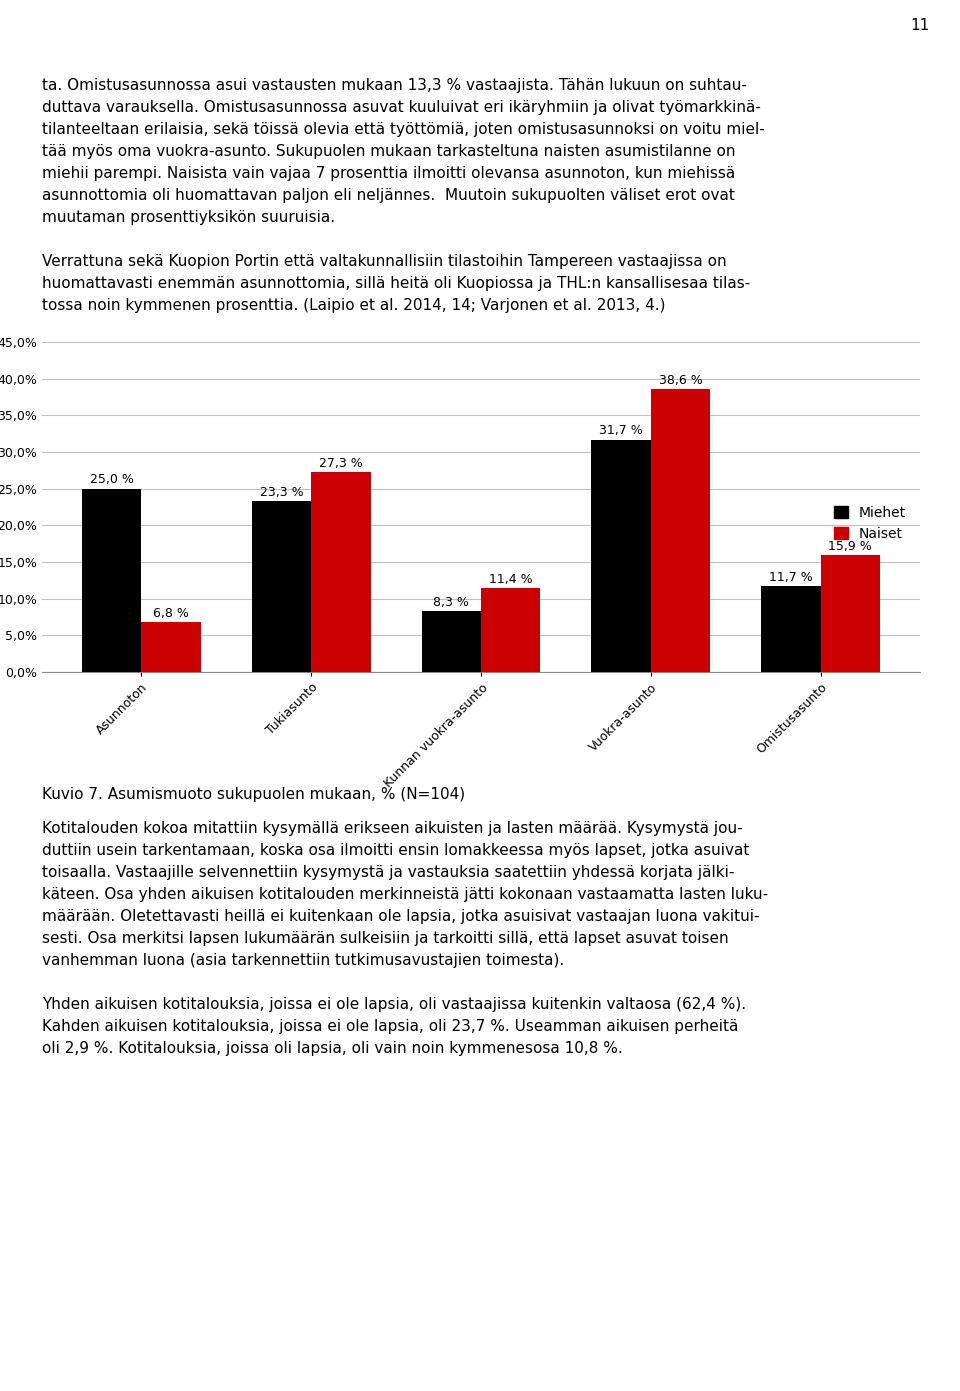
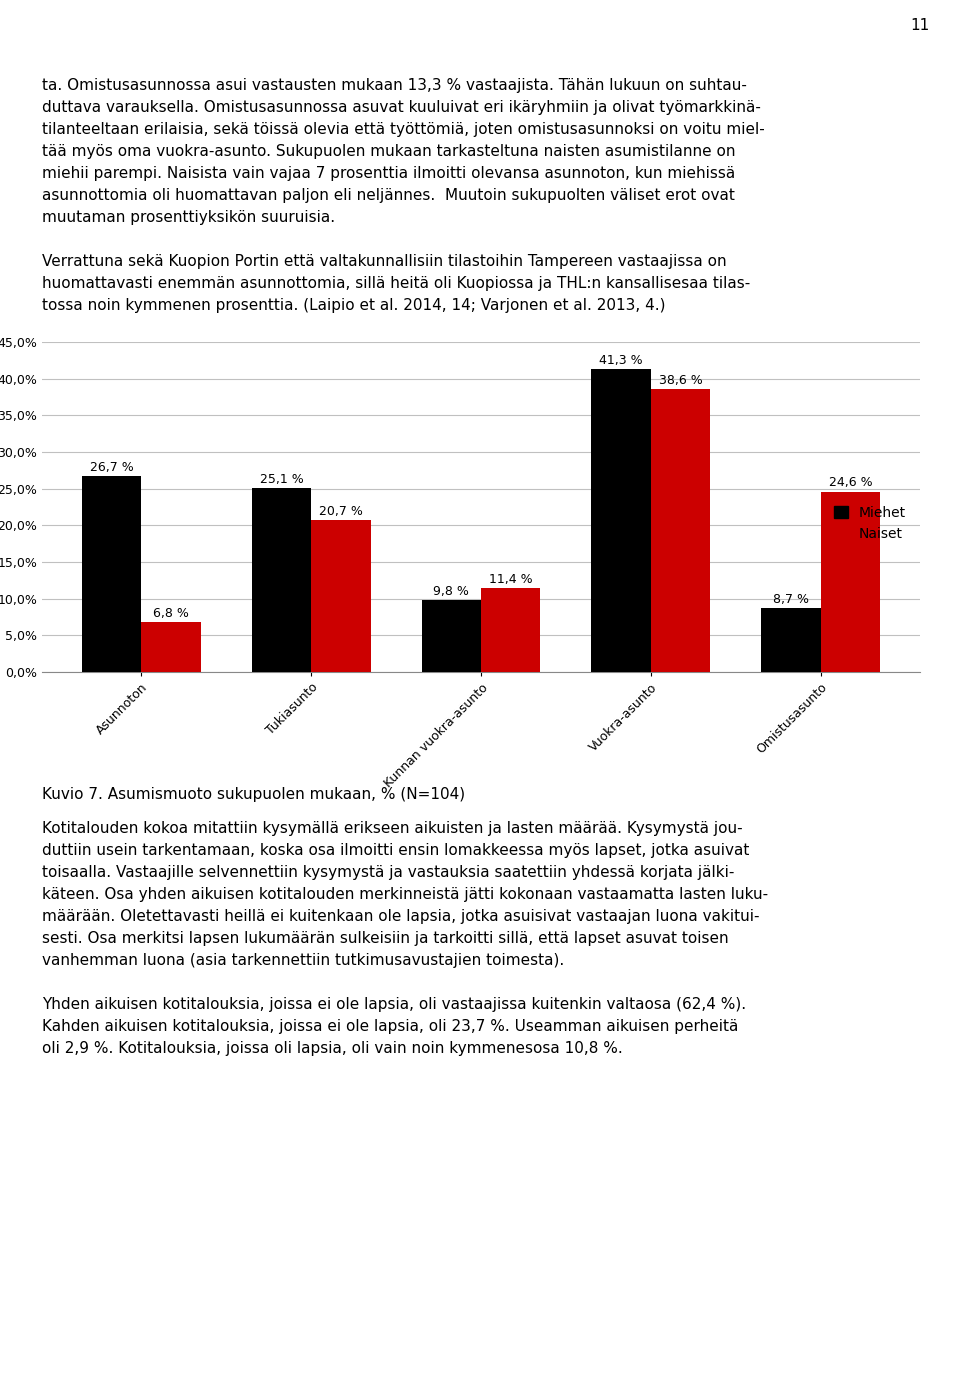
Miehet/Asunnoton: 25,0 -> 26,7
Miehet/Tukiasunto: 23,3 -> 25,1
Naiset/Tukiasunto: 27,3 -> 20,7
Miehet/Kunnan vuokra-asunto: 8,3 -> 9,8
Miehet/Vuokra-asunto: 31,7 -> 41,3
Miehet/Omistusasunto: 11,7 -> 8,7
Naiset/Omistusasunto: 15,9 -> 24,6
